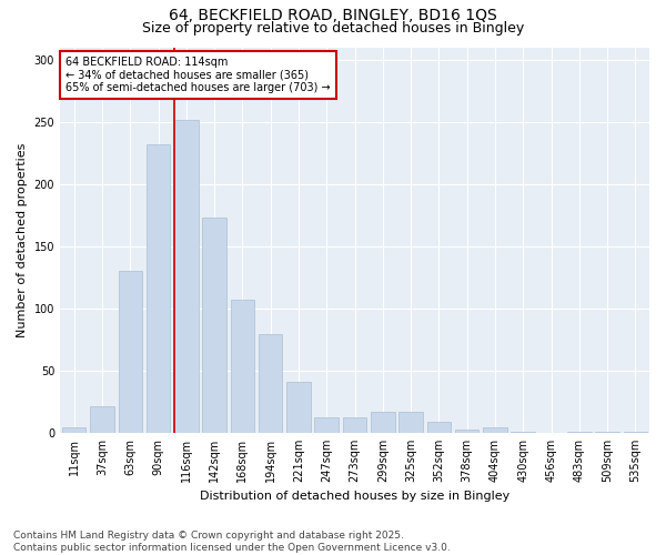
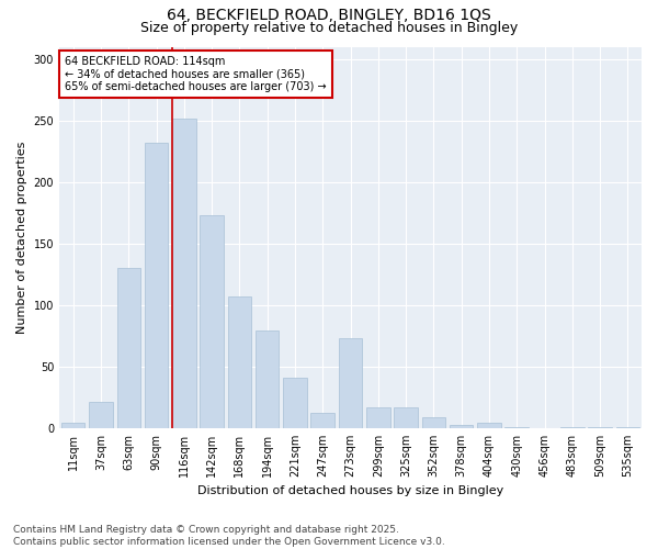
273sqm: 12 -> 73
